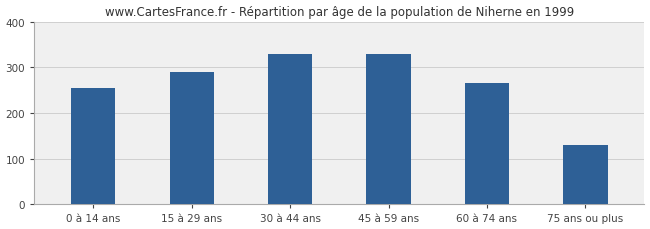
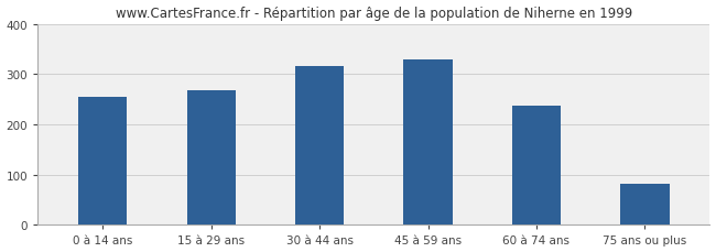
15 à 29 ans: 290 -> 267
30 à 44 ans: 330 -> 316
60 à 74 ans: 265 -> 238
75 ans ou plus: 130 -> 82
